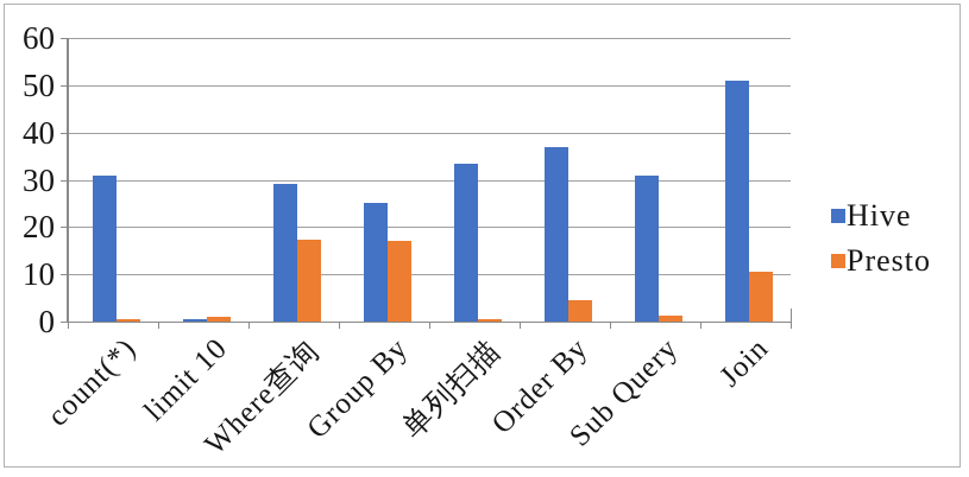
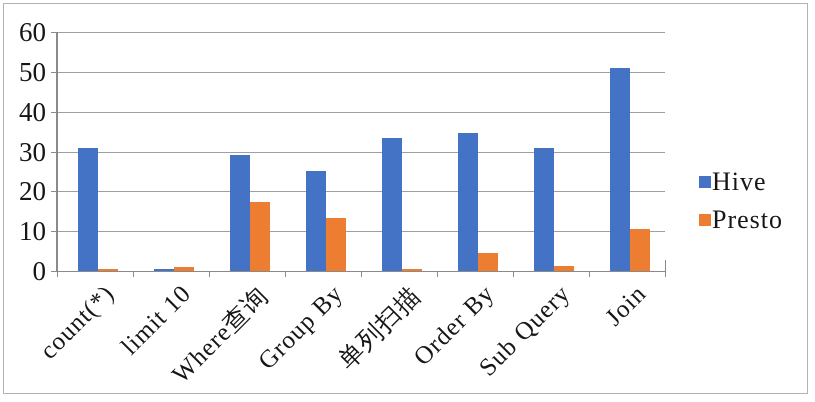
Presto/Group By: 17 -> 13
Hive/Order By: 37 -> 35
